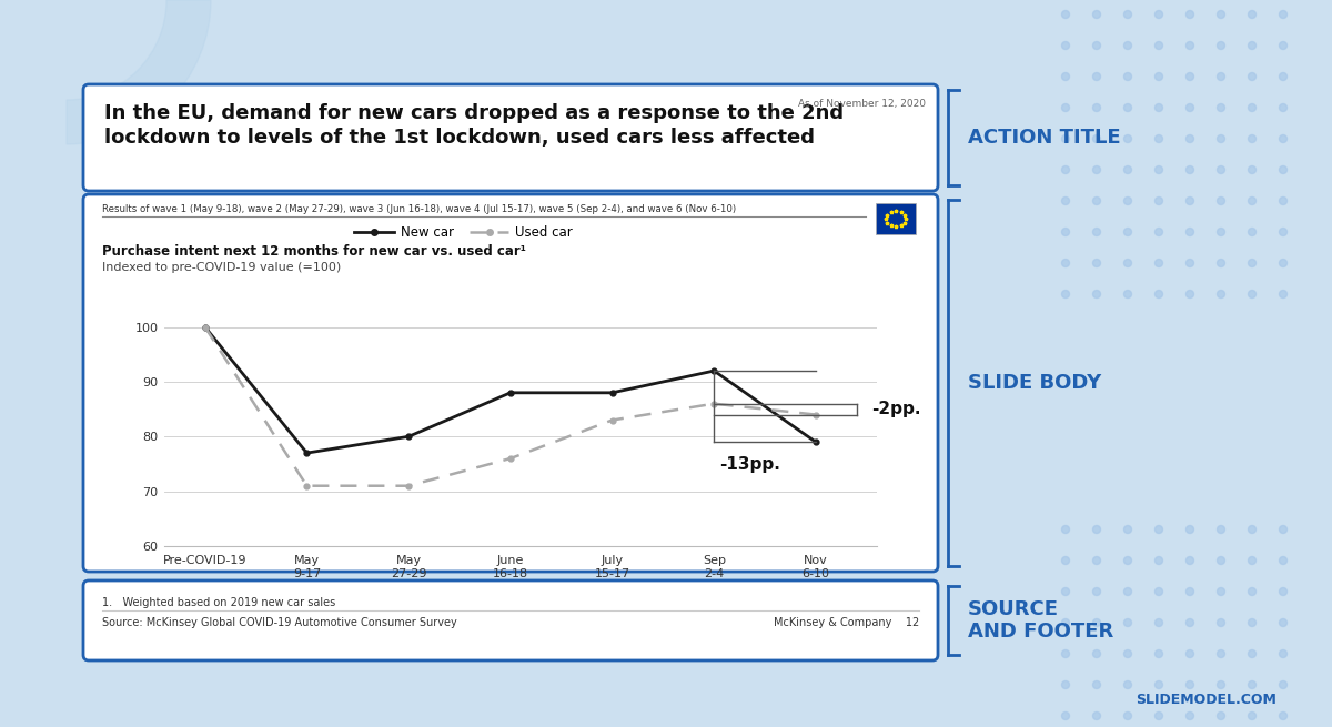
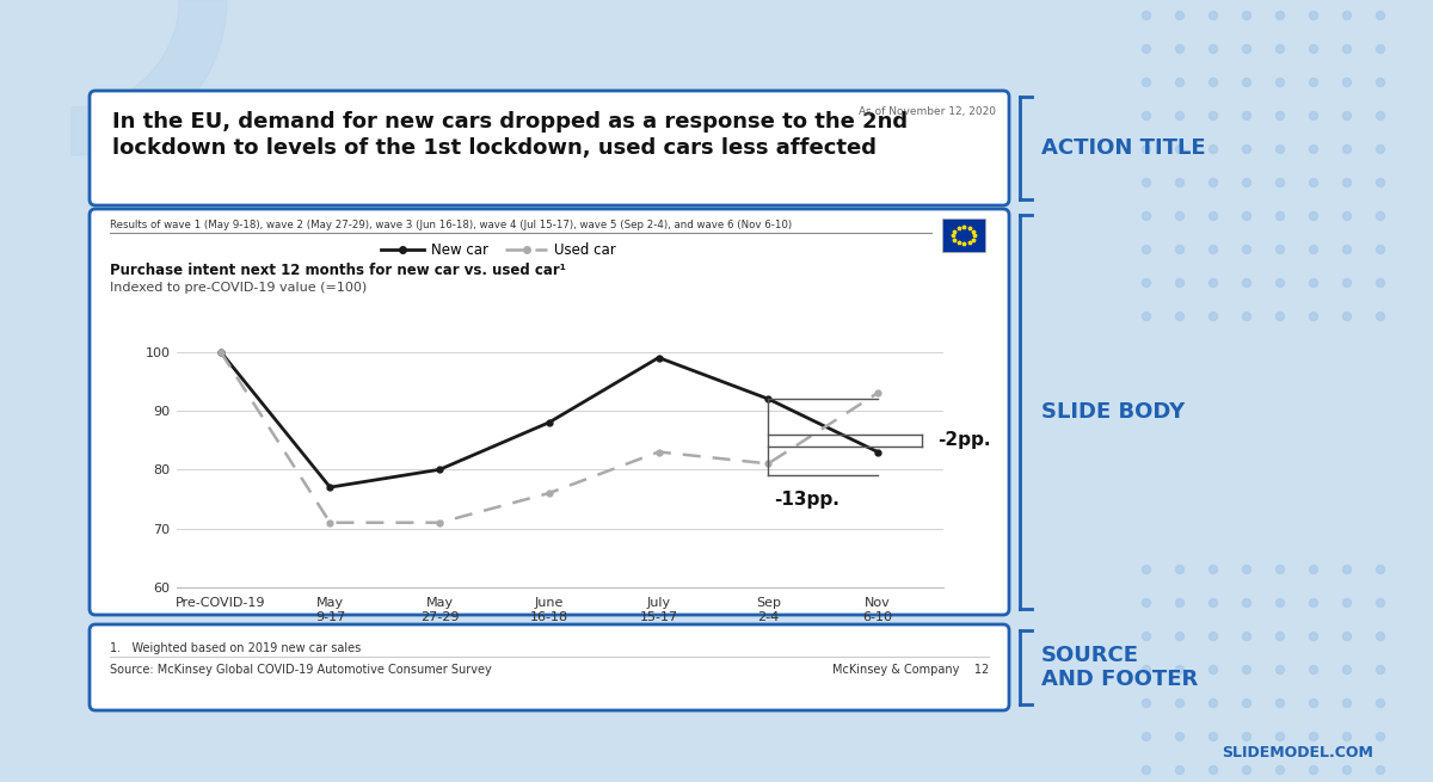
New car/July 15-17: 88 -> 99
Used car/Sep 2-4: 86 -> 81
New car/Nov 6-10: 79 -> 83
Used car/Nov 6-10: 84 -> 93
